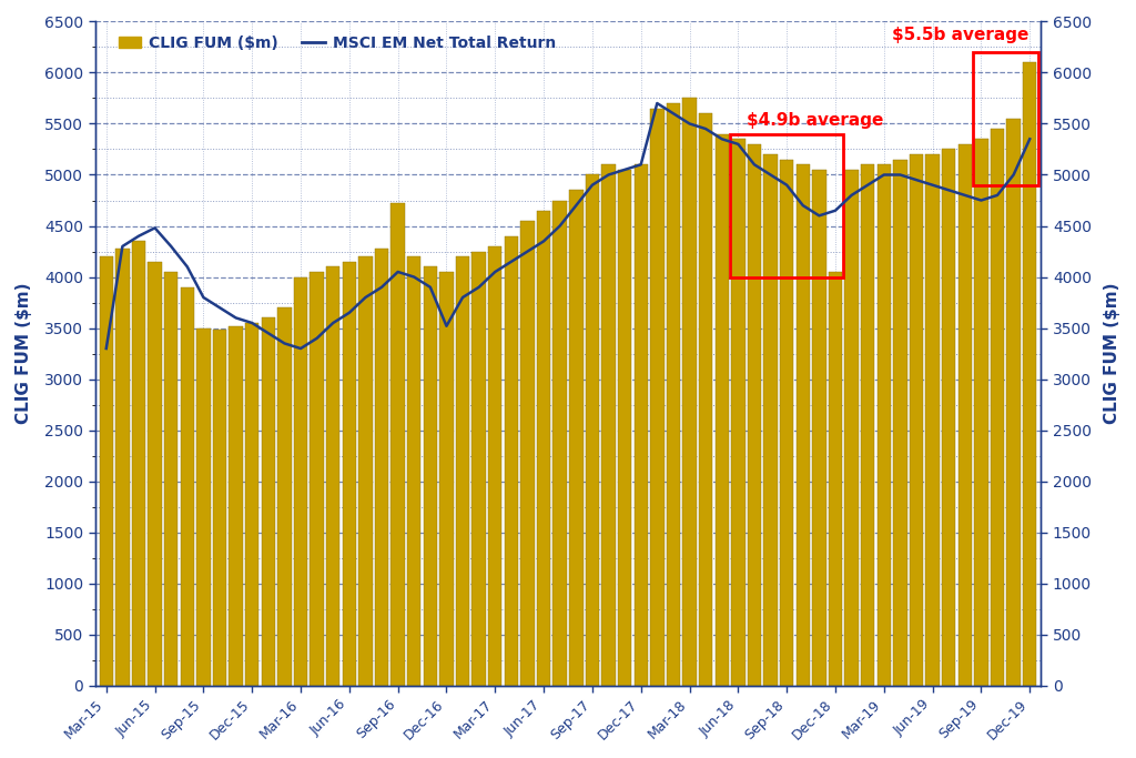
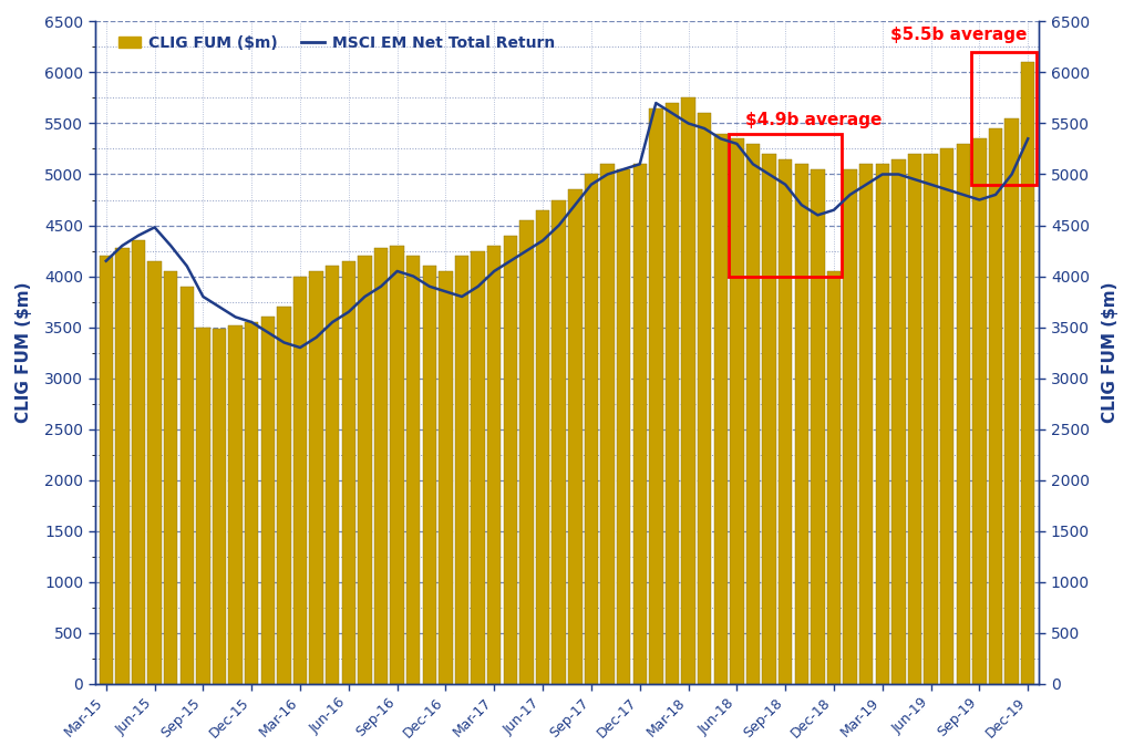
MSCI EM Net Total Return/Mar-15: 3300 -> 4150
CLIG FUM ($m)/Sep-16: 4720 -> 4300
MSCI EM Net Total Return/Dec-16: 3520 -> 3850
